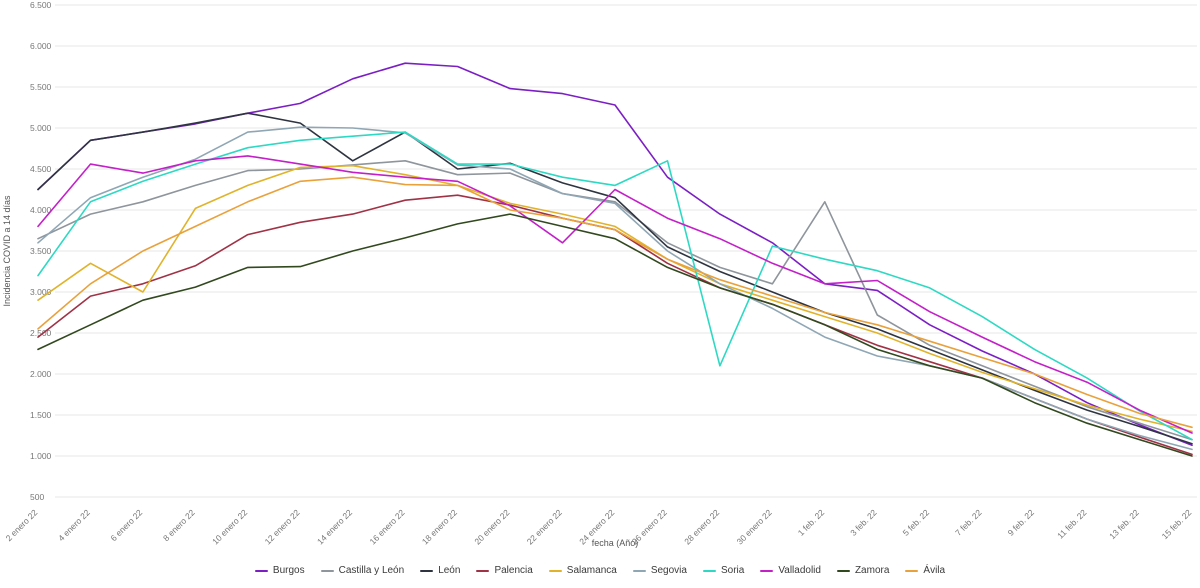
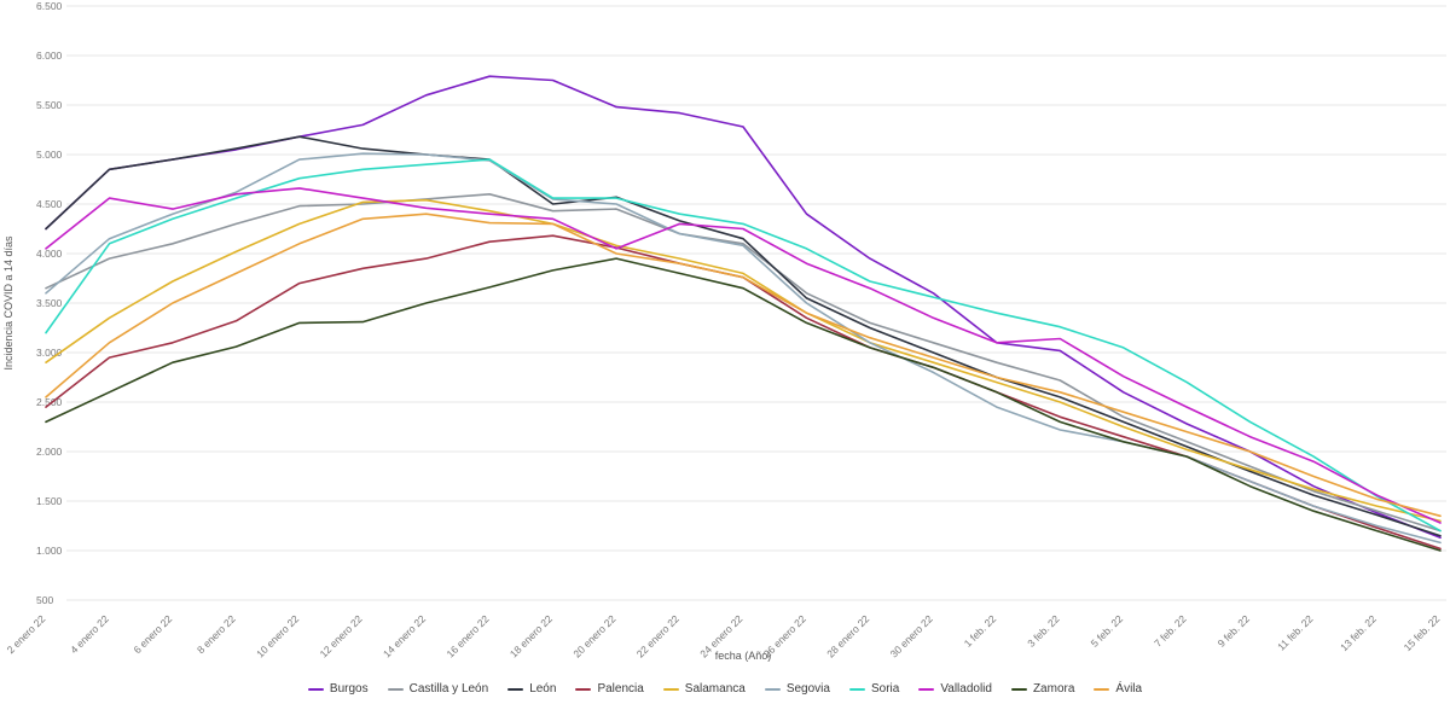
Valladolid/2 enero 22: 3800 -> 4000
Salamanca/6 enero 22: 3000 -> 3700
León/14 enero 22: 4600 -> 5000
Valladolid/22 enero 22: 3600 -> 4300
Soria/26 enero 22: 4600 -> 4000
Soria/28 enero 22: 2100 -> 3700
Castilla y León/1 feb. 22: 4100 -> 2900
